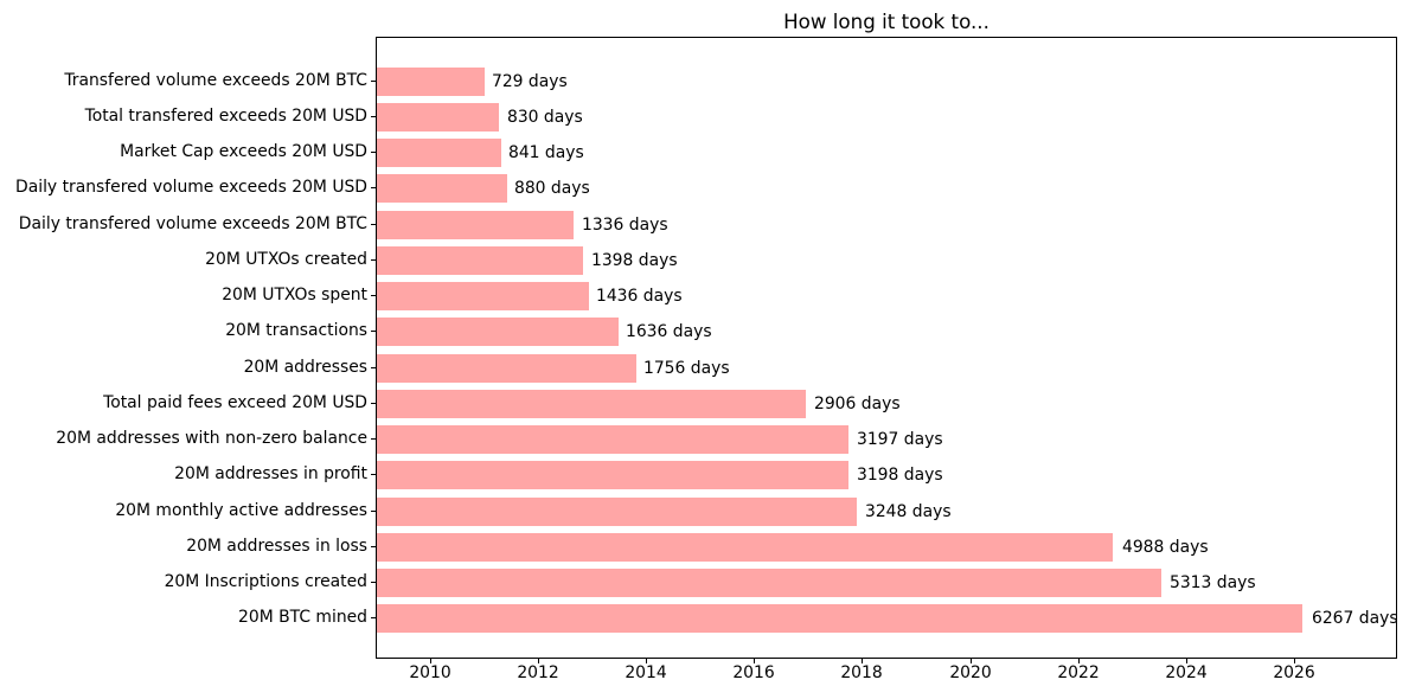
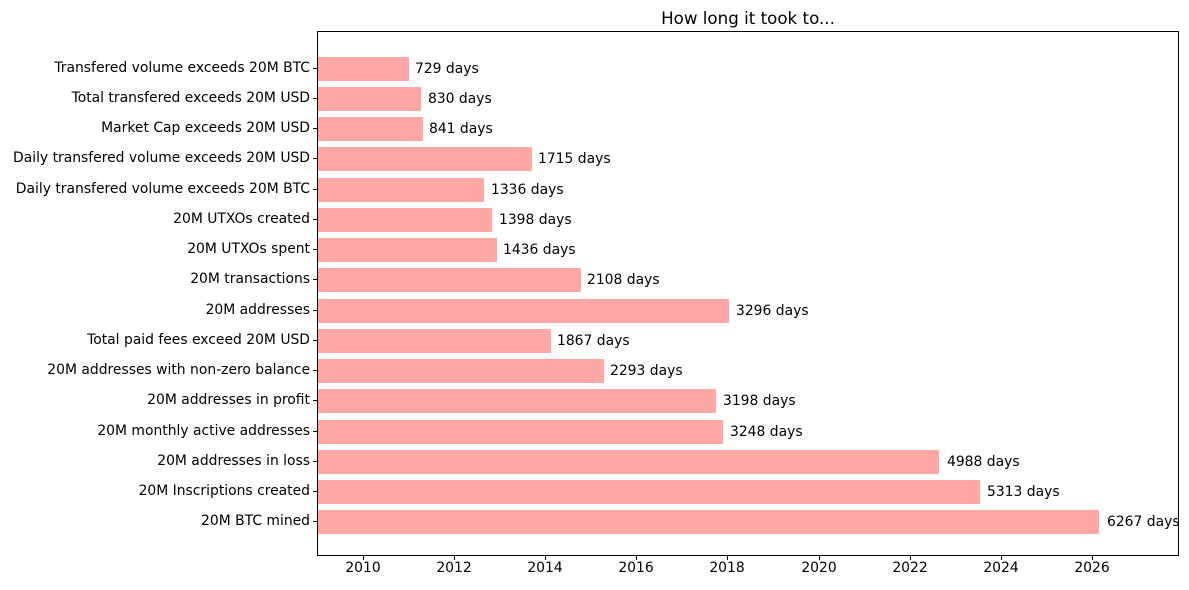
Daily transfered volume exceeds 20M USD: 880 -> 1715
20M transactions: 1636 -> 2108
20M addresses: 1756 -> 3296
Total paid fees exceed 20M USD: 2906 -> 1867
20M addresses with non-zero balance: 3197 -> 2293
